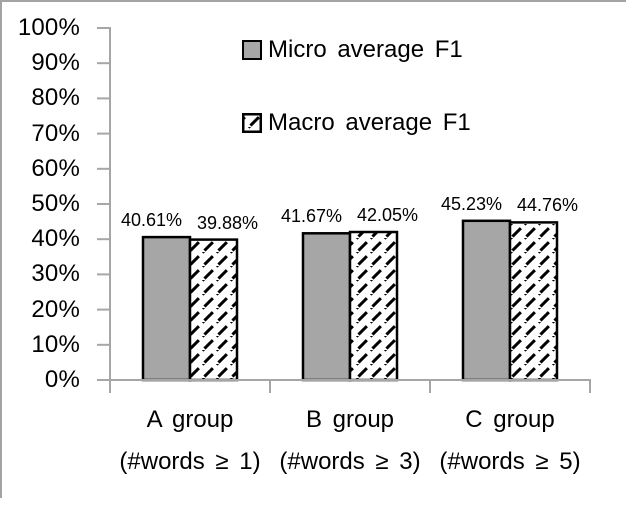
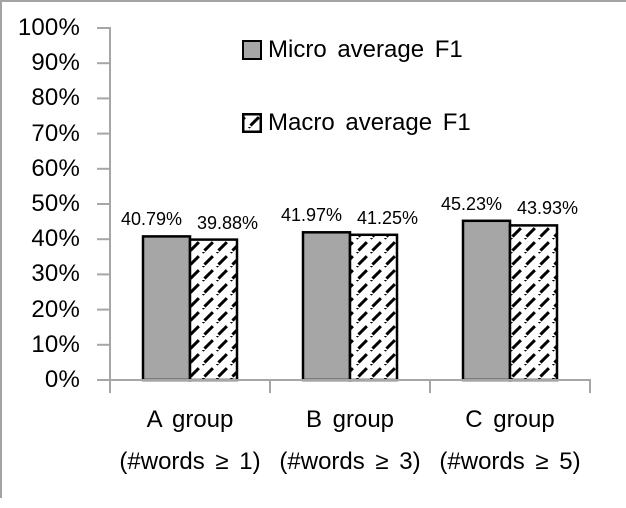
Micro average F1/A group: 40.61% -> 40.79%
Micro average F1/B group: 41.67% -> 41.97%
Macro average F1/B group: 42.05% -> 41.25%
Macro average F1/C group: 44.76% -> 43.93%
